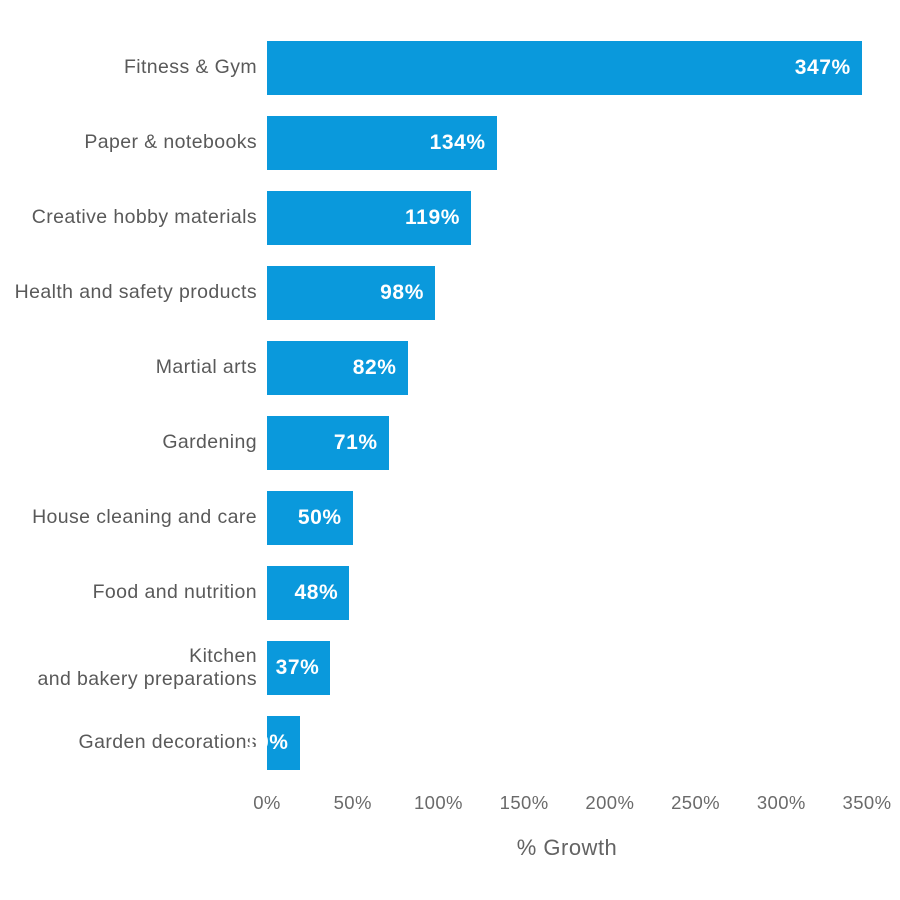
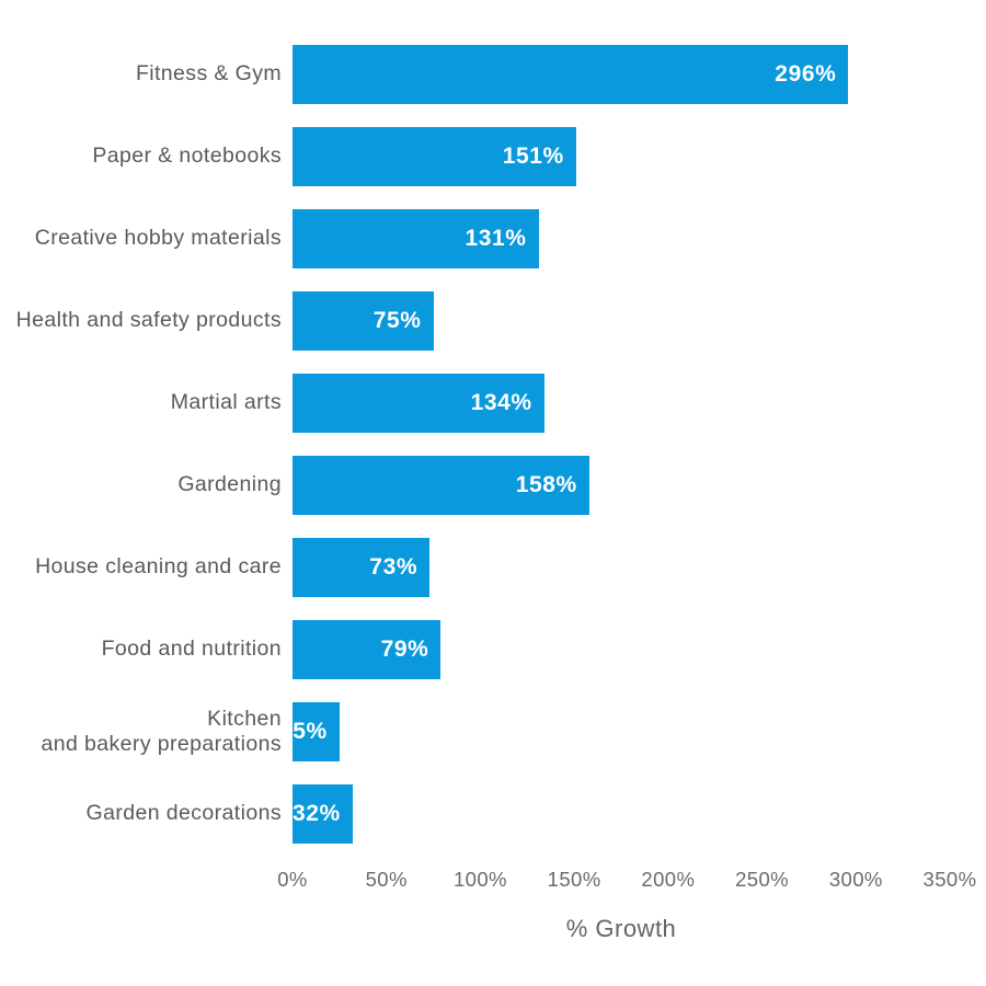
Fitness & Gym: 347% -> 296%
Paper & notebooks: 134% -> 151%
Creative hobby materials: 119% -> 131%
Health and safety products: 98% -> 75%
Martial arts: 82% -> 134%
Gardening: 71% -> 158%
House cleaning and care: 50% -> 73%
Food and nutrition: 48% -> 79%
Kitchen and bakery preparations: 37% -> 25%
Garden decorations: 19% -> 32%
